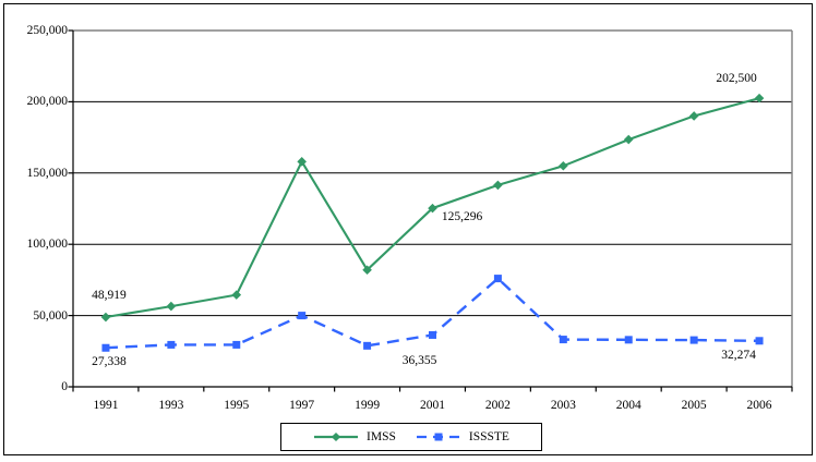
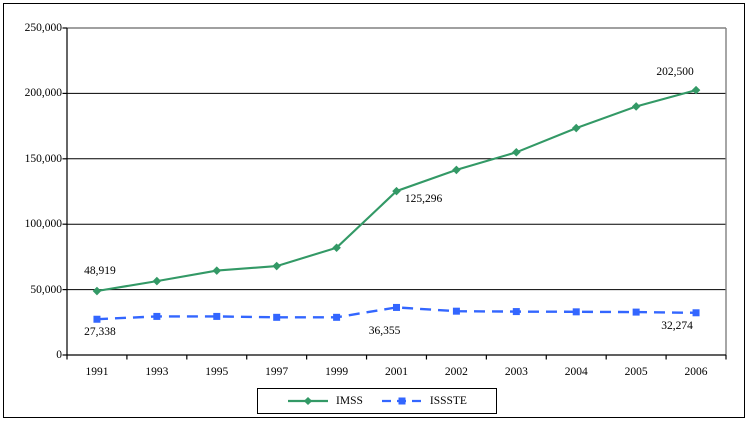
IMSS/1997: 158000 -> 68000
ISSSTE/1997: 50000 -> 29000
ISSSTE/2002: 76000 -> 34000
